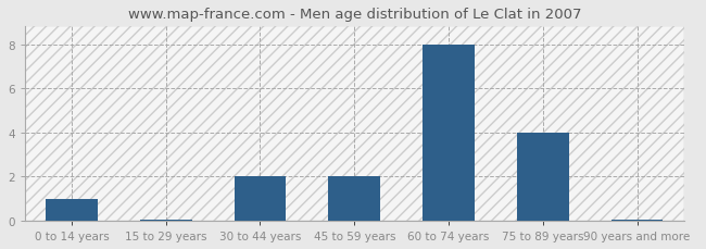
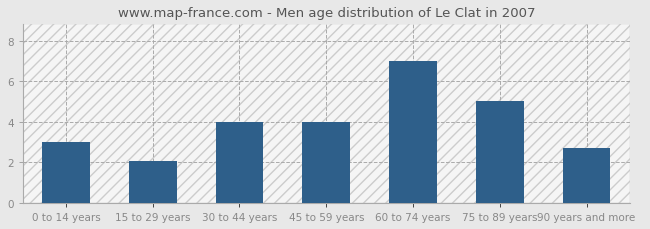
0 to 14 years: 1.00 -> 3.00
15 to 29 years: 0.07 -> 2.05
30 to 44 years: 2.00 -> 4.00
45 to 59 years: 2.00 -> 4.00
60 to 74 years: 8.00 -> 7.00
75 to 89 years: 4.00 -> 5.00
90 years and more: 0.07 -> 2.70
